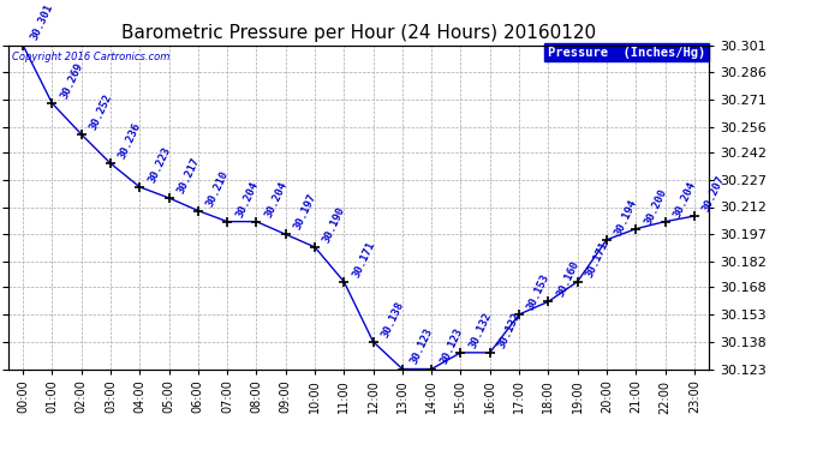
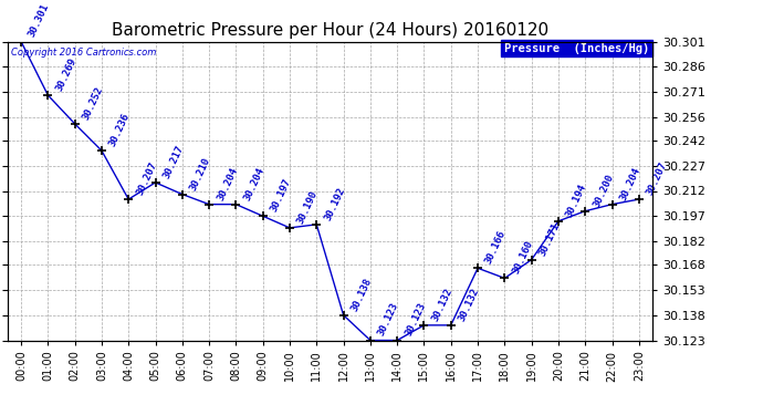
04:00: 30.223 -> 30.207
11:00: 30.171 -> 30.192
17:00: 30.153 -> 30.166
